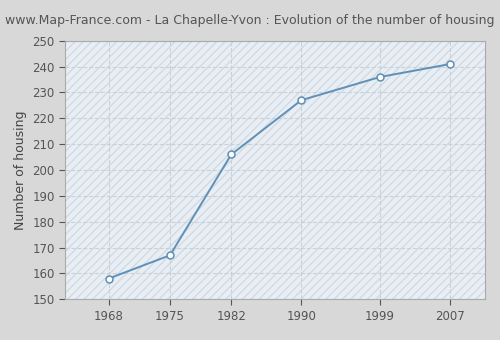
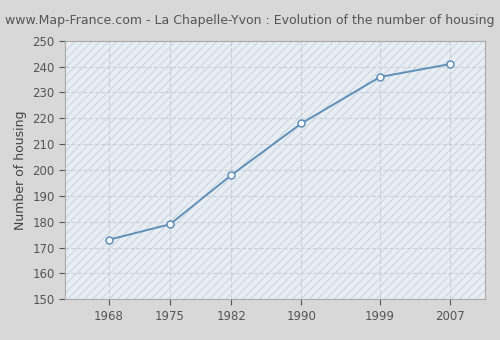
1968: 158 -> 173
1975: 167 -> 179
1982: 206 -> 198
1990: 227 -> 218
